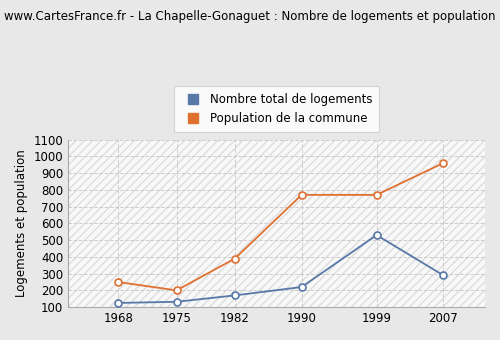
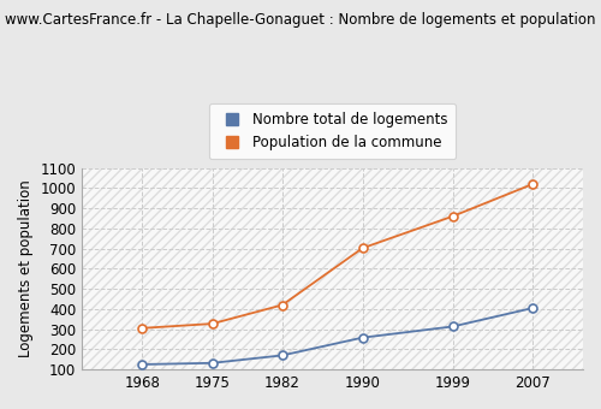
Population de la commune/1968: 250 -> 300
Population de la commune/1975: 200 -> 330
Population de la commune/1982: 390 -> 420
Nombre total de logements/1990: 220 -> 260
Population de la commune/1990: 770 -> 700
Nombre total de logements/1999: 530 -> 310
Population de la commune/1999: 770 -> 860
Nombre total de logements/2007: 290 -> 400
Population de la commune/2007: 960 -> 1020
